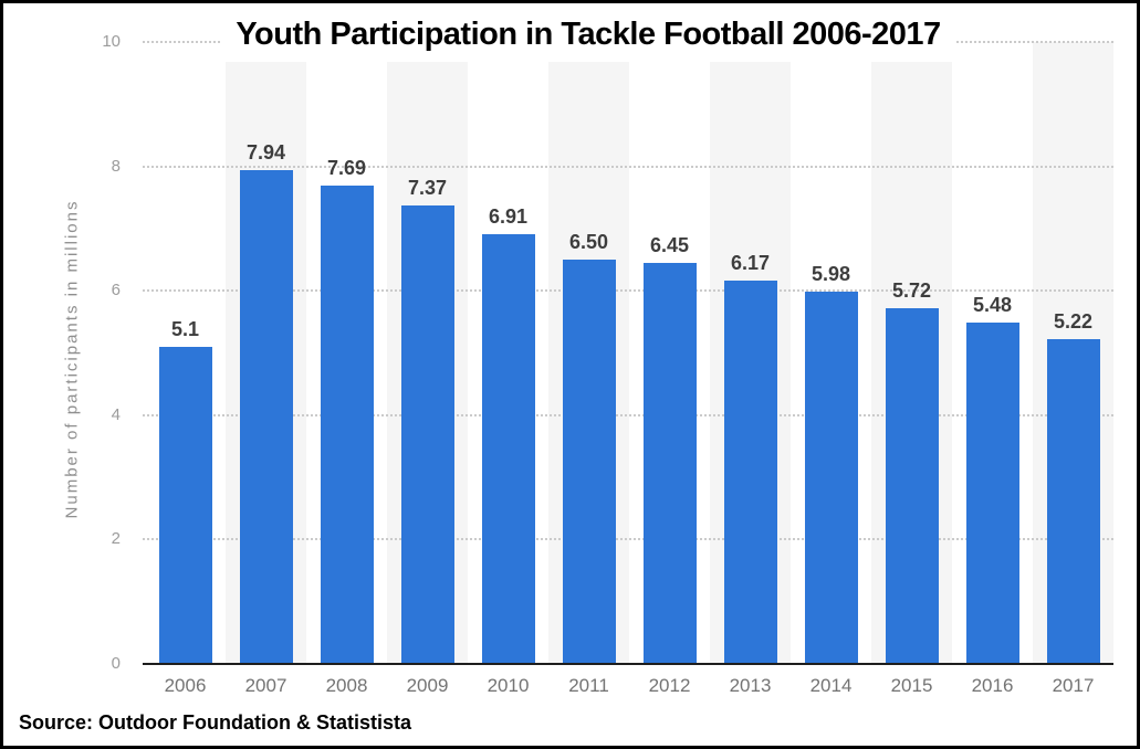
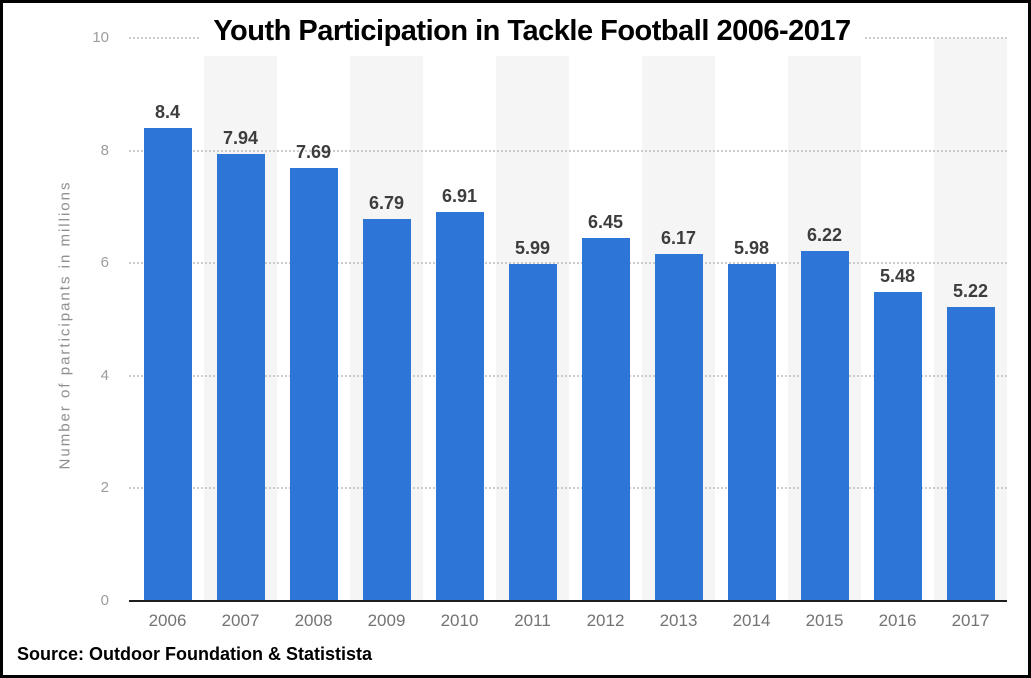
2006: 5.1 -> 8.4
2009: 7.37 -> 6.79
2011: 6.50 -> 5.99
2015: 5.72 -> 6.22
